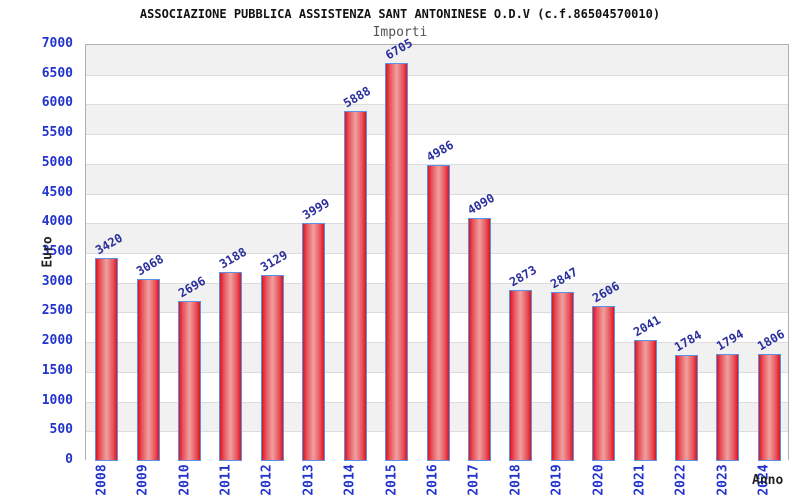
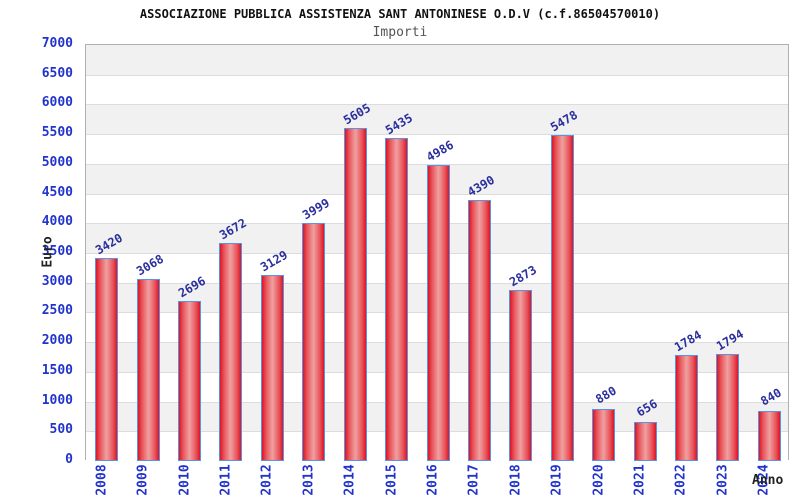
2011: 3188 -> 3672
2014: 5888 -> 5605
2015: 6705 -> 5435
2017: 4090 -> 4390
2019: 2847 -> 5478
2020: 2606 -> 880
2021: 2041 -> 656
2024: 1806 -> 840
